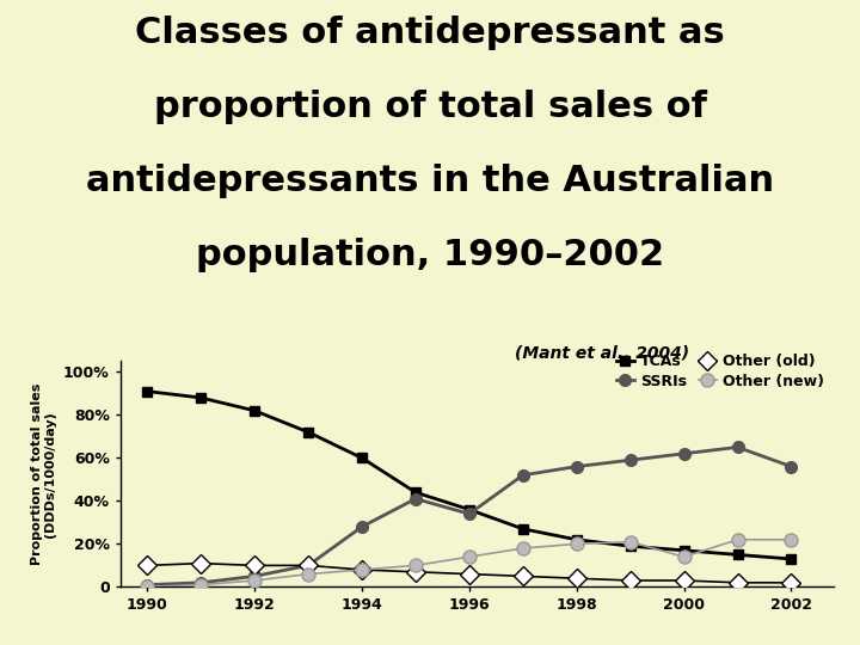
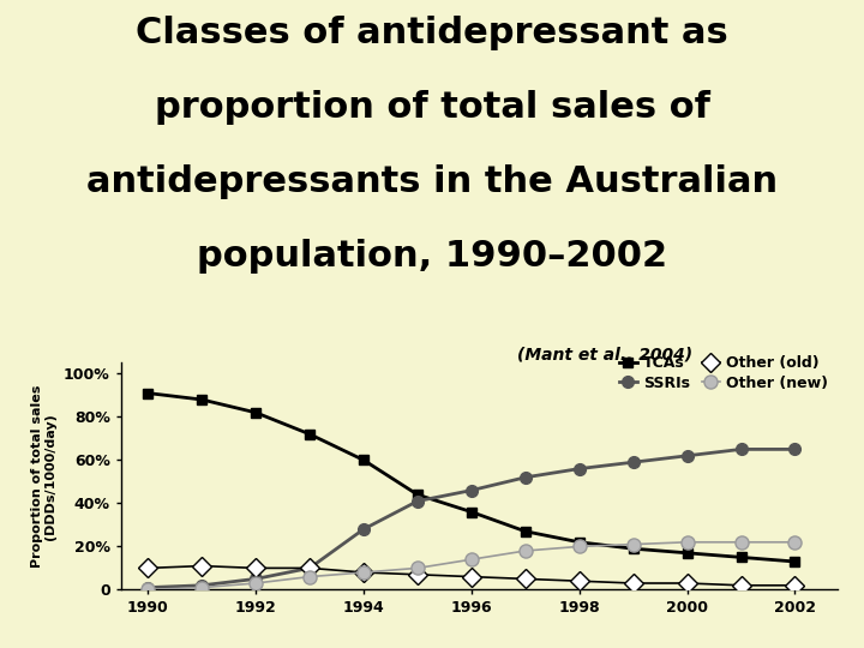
SSRIs/1996: 34% -> 46%
Other (new)/2000: 14% -> 22%
SSRIs/2002: 56% -> 65%
